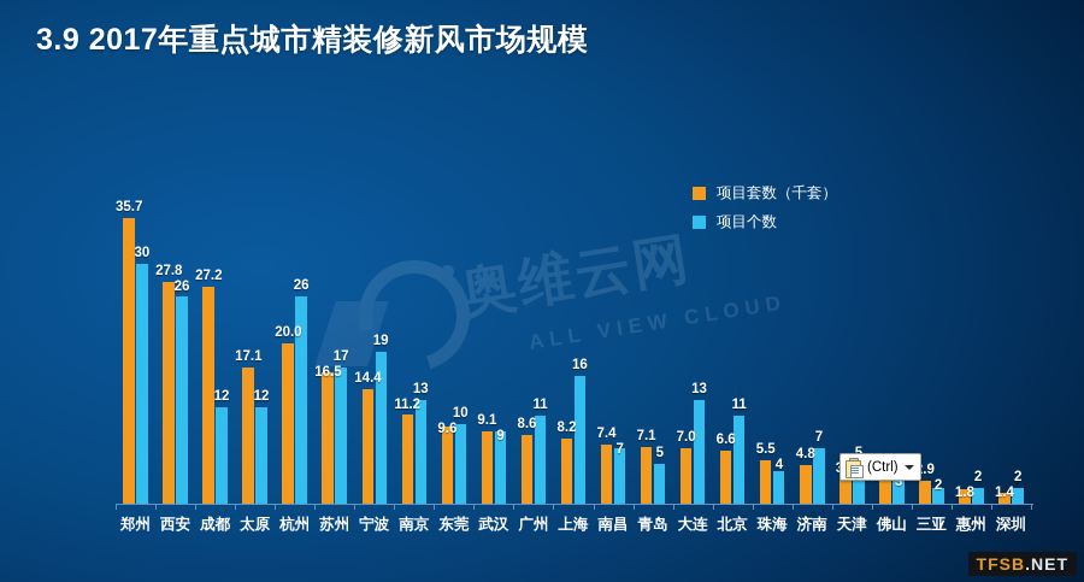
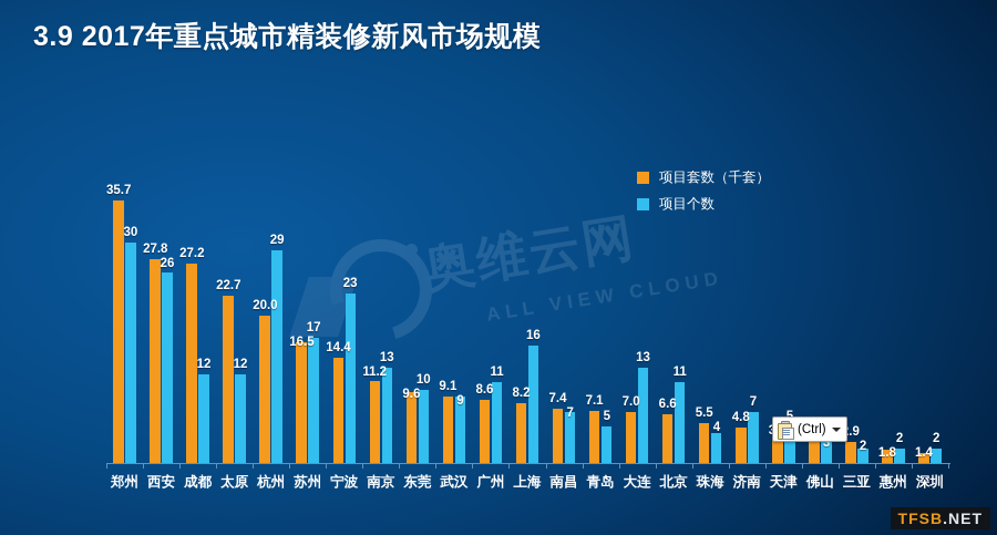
项目套数（千套）/太原: 17.1 -> 22.7
项目个数/杭州: 26 -> 29
项目个数/宁波: 19 -> 23
